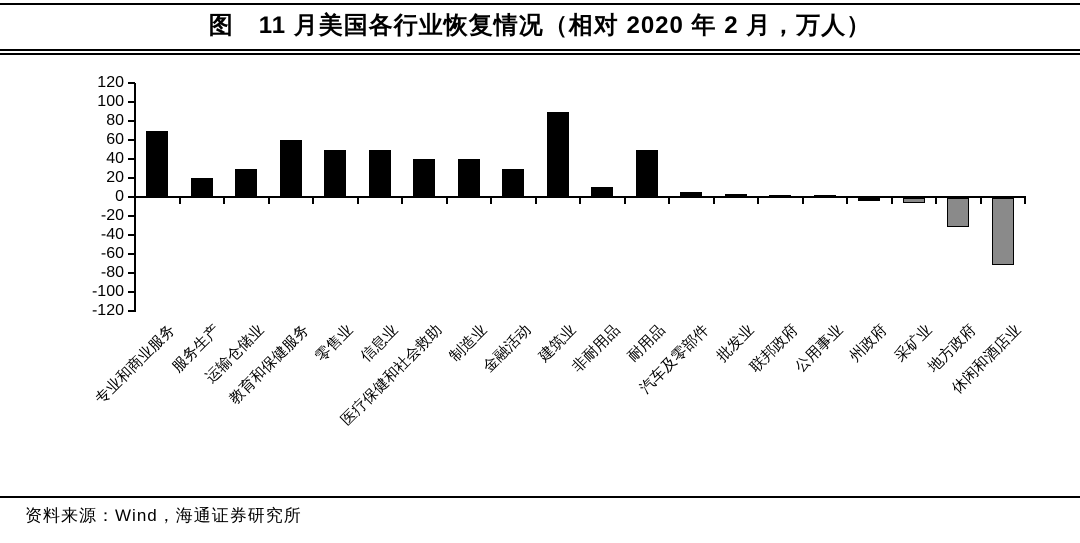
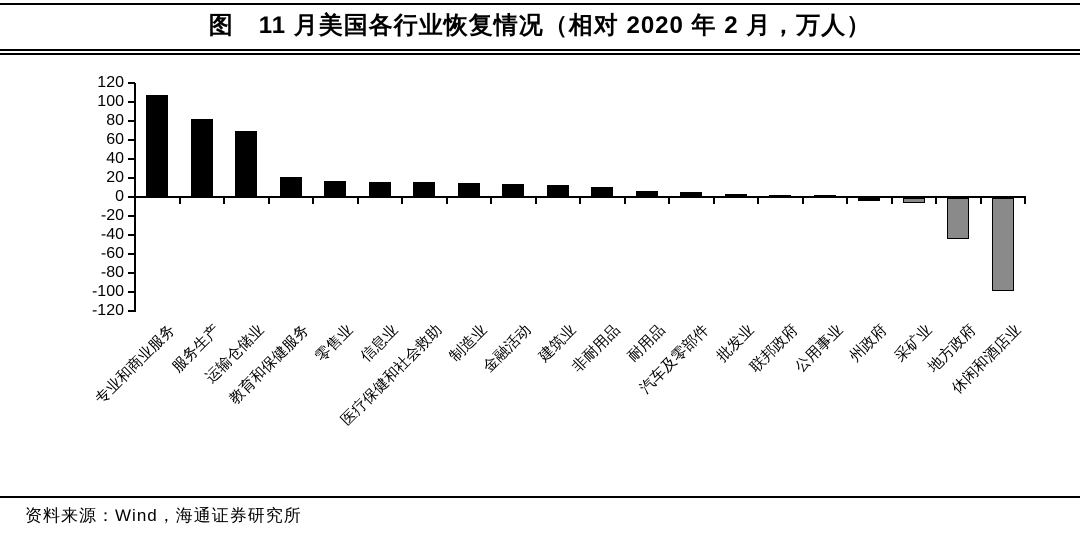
专业和商业服务: 70 -> 110
服务生产: 20 -> 80
运输仓储业: 30 -> 70
教育和保健服务: 60 -> 20
零售业: 50 -> 20
信息业: 50 -> 20
医疗保健和社会救助: 40 -> 20
制造业: 40 -> 20
金融活动: 30 -> 10
建筑业: 90 -> 10
耐用品: 50 -> 10
地方政府: -30 -> -40
休闲和酒店业: -70 -> -100
